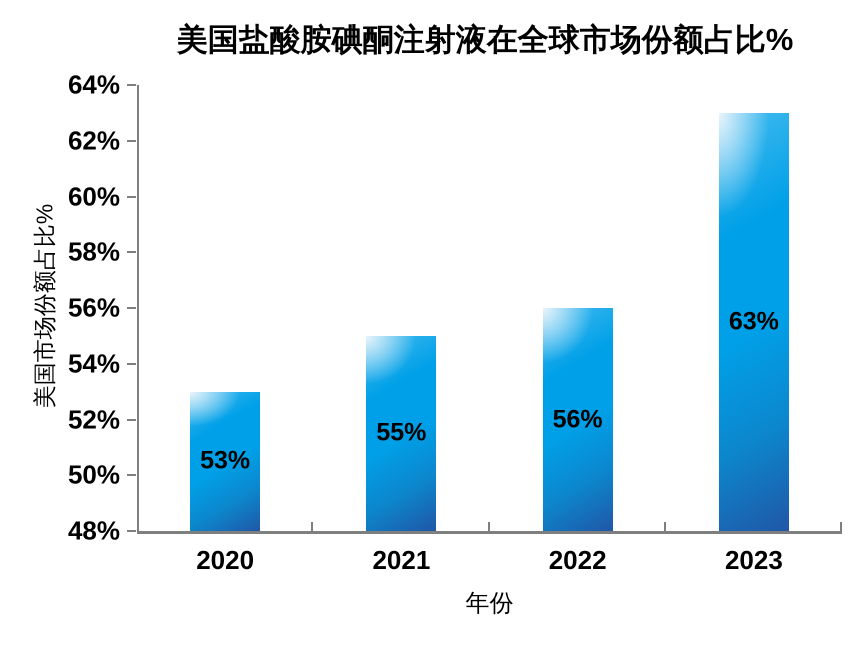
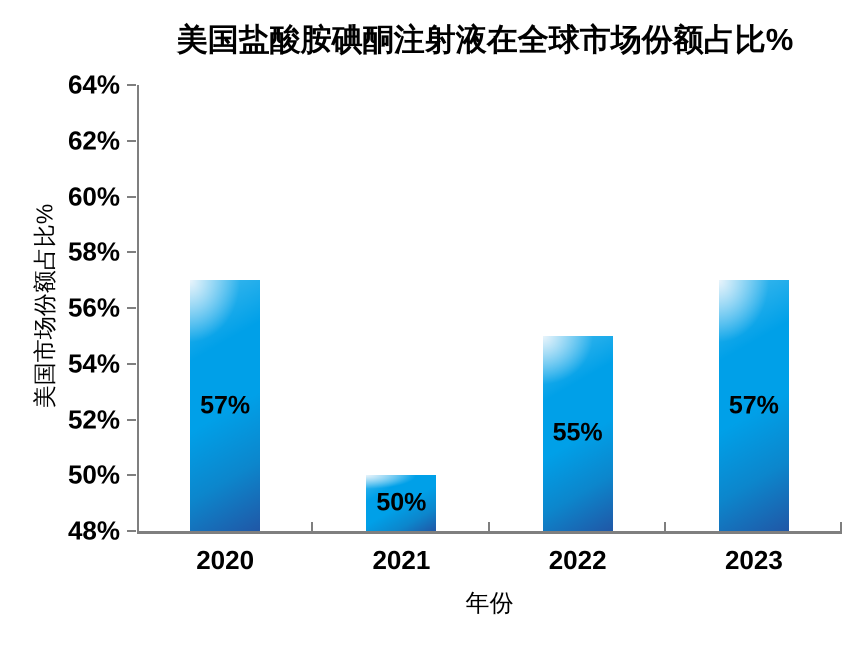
2020: 53% -> 57%
2021: 55% -> 50%
2022: 56% -> 55%
2023: 63% -> 57%
